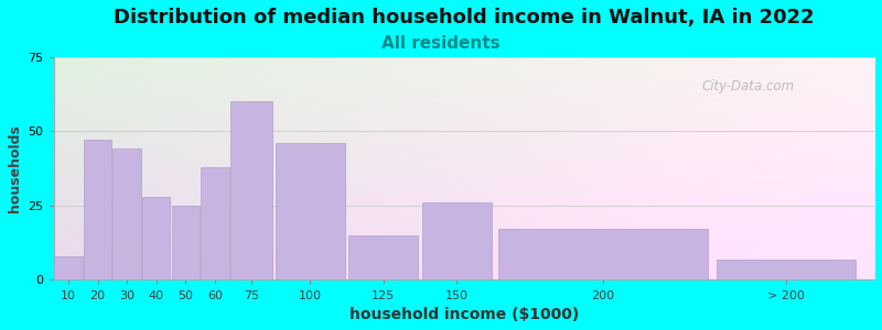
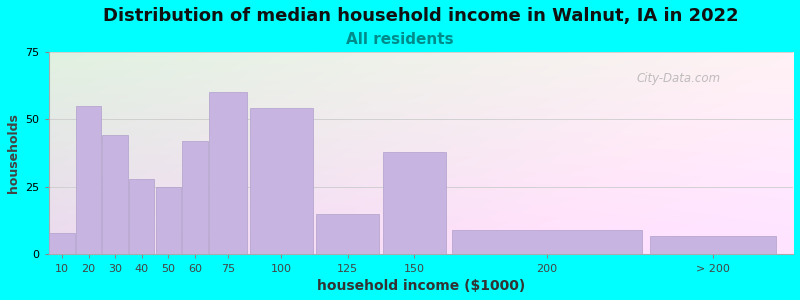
20: 47 -> 55
60: 38 -> 42
100: 46 -> 54
150: 26 -> 38
200: 17 -> 9
